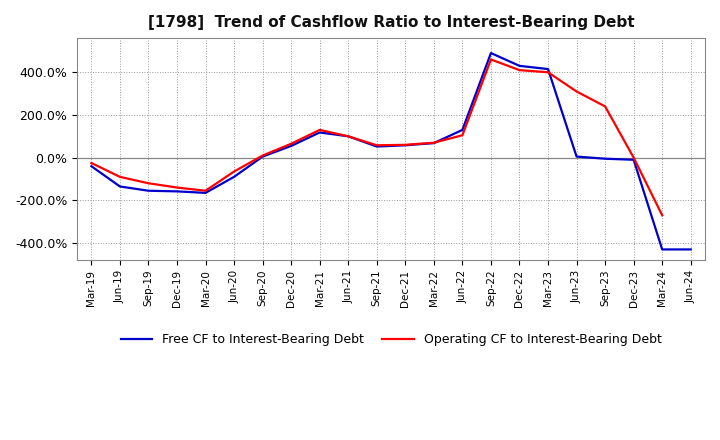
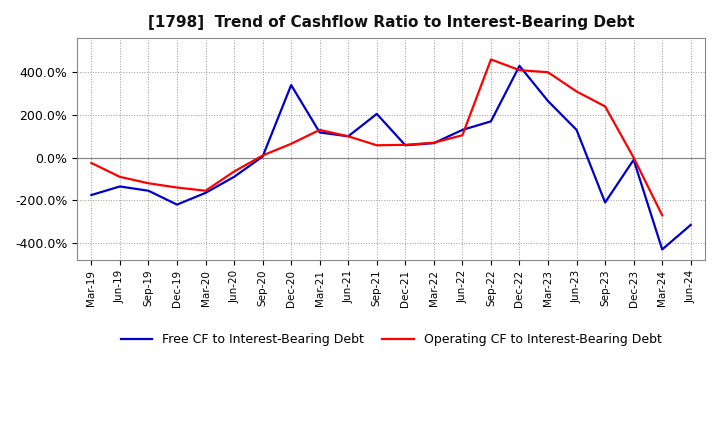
Free CF to Interest-Bearing Debt/Mar-19: -40% -> -175%
Free CF to Interest-Bearing Debt/Dec-19: -158% -> -220%
Free CF to Interest-Bearing Debt/Dec-20: 55% -> 340%
Free CF to Interest-Bearing Debt/Sep-21: 52% -> 205%
Free CF to Interest-Bearing Debt/Sep-22: 490% -> 170%
Free CF to Interest-Bearing Debt/Mar-23: 415% -> 265%
Free CF to Interest-Bearing Debt/Jun-23: 5% -> 130%
Free CF to Interest-Bearing Debt/Sep-23: -5% -> -210%
Free CF to Interest-Bearing Debt/Jun-24: -430% -> -315%
